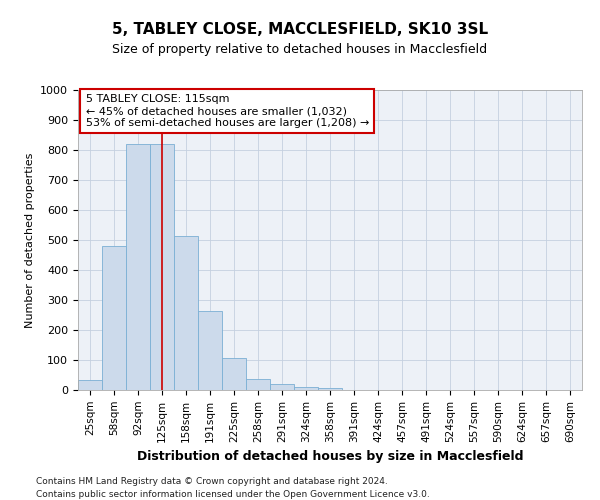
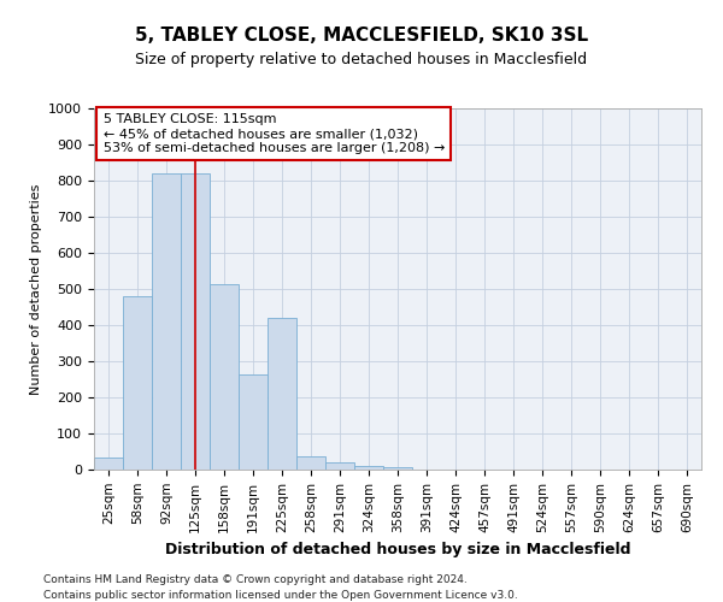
225sqm: 108 -> 420
